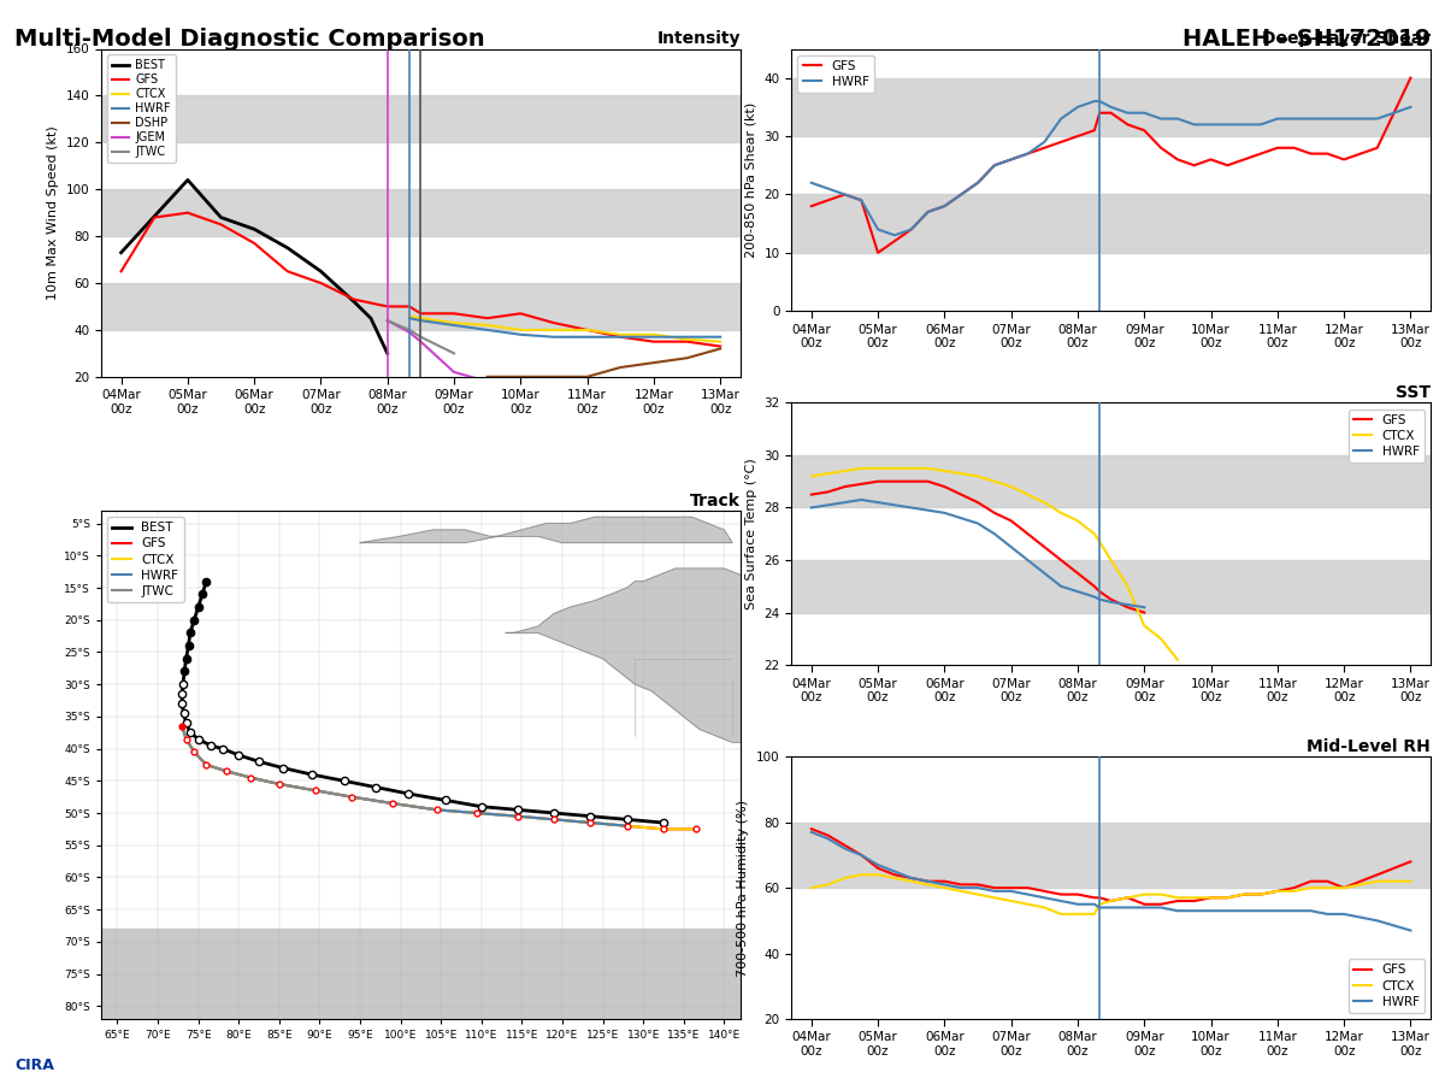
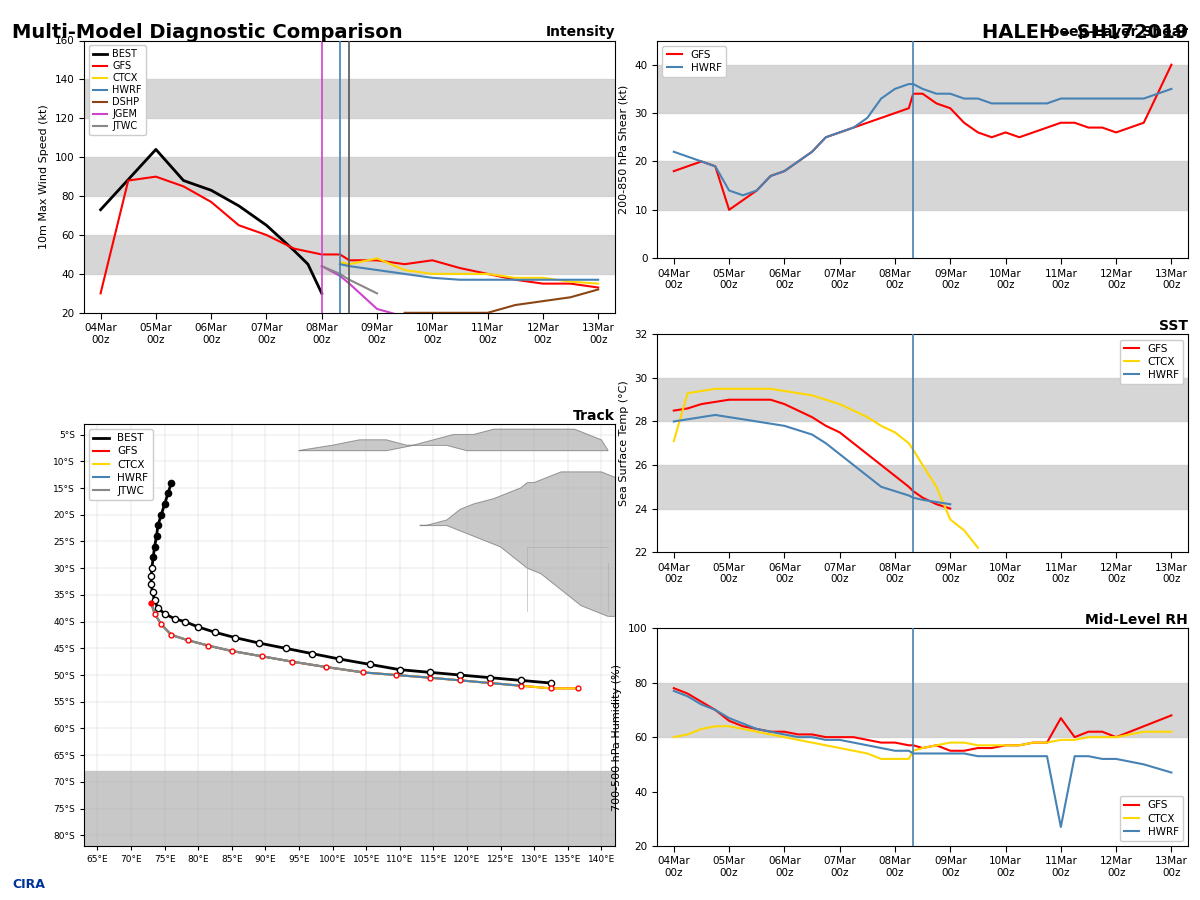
Intensity/GFS/04Mar 00z: 65 -> 30
Intensity/CTCX/09Mar 00z: 43 -> 48
SST/CTCX/04Mar 00z: 29.2 -> 27.1
Mid-Level RH/GFS/11Mar 00z: 59 -> 67
Mid-Level RH/HWRF/11Mar 00z: 53 -> 27
